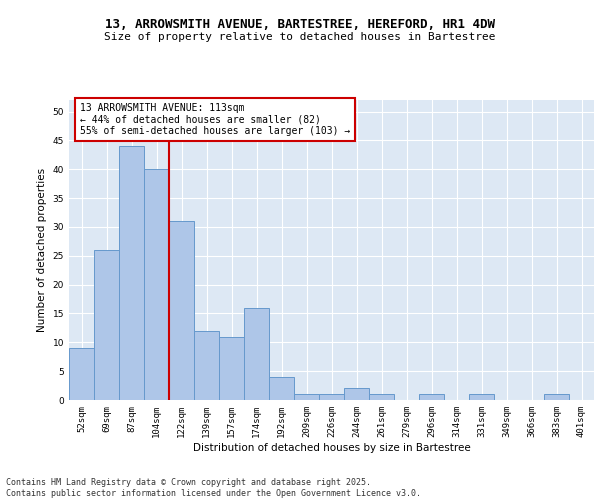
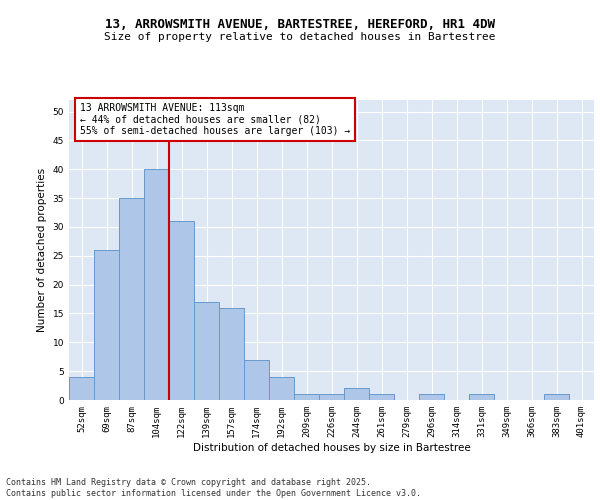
52sqm: 9 -> 4
87sqm: 44 -> 35
139sqm: 12 -> 17
157sqm: 11 -> 16
174sqm: 16 -> 7
